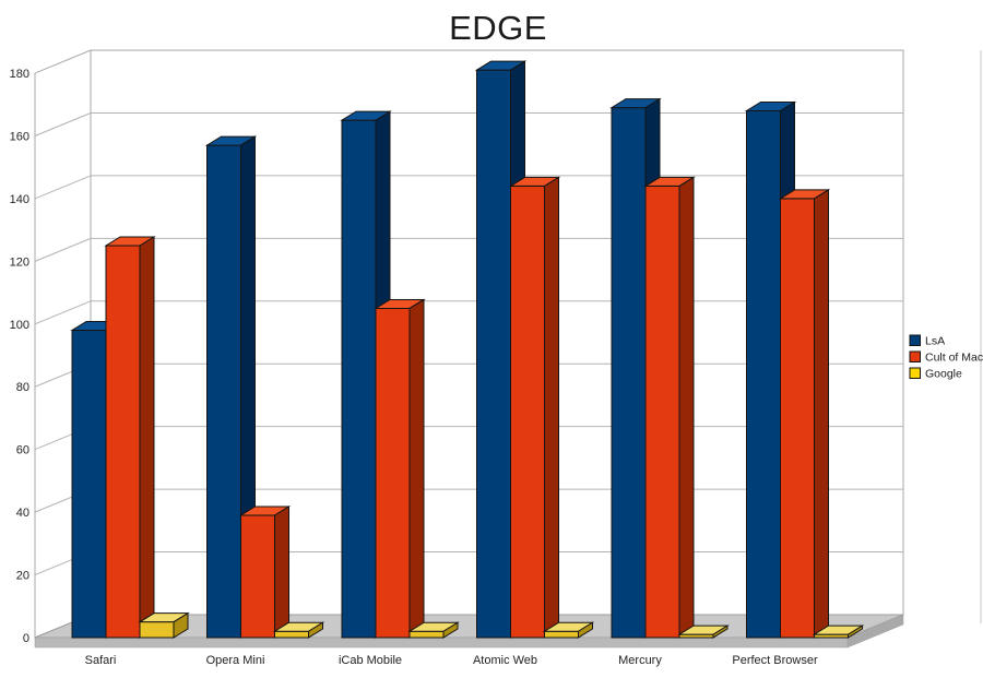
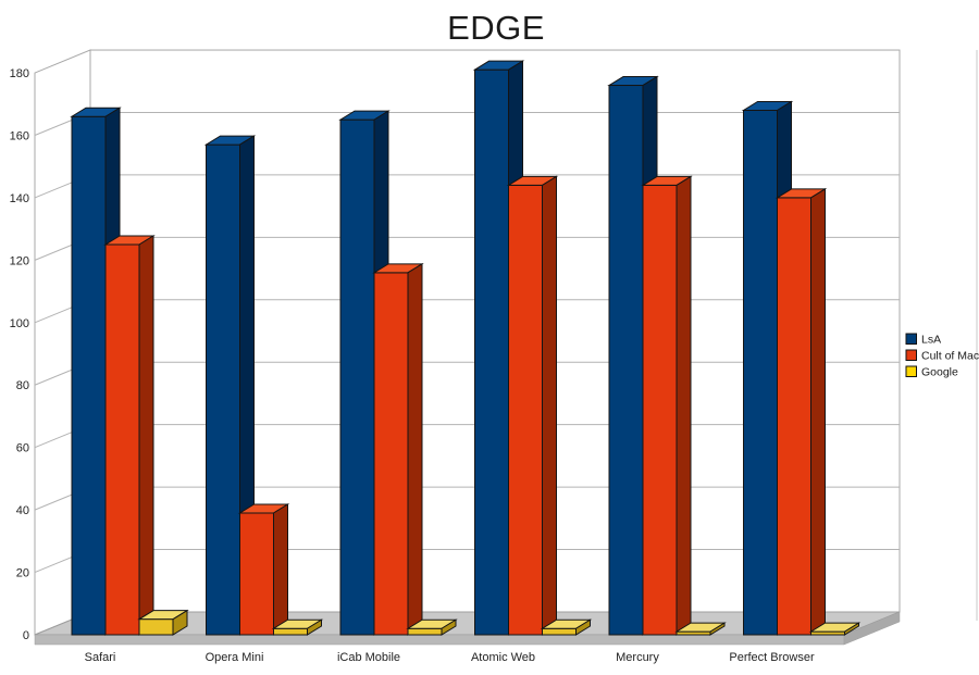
LsA/Safari: 98 -> 166
Cult of Mac/iCab Mobile: 105 -> 116
LsA/Mercury: 169 -> 176
